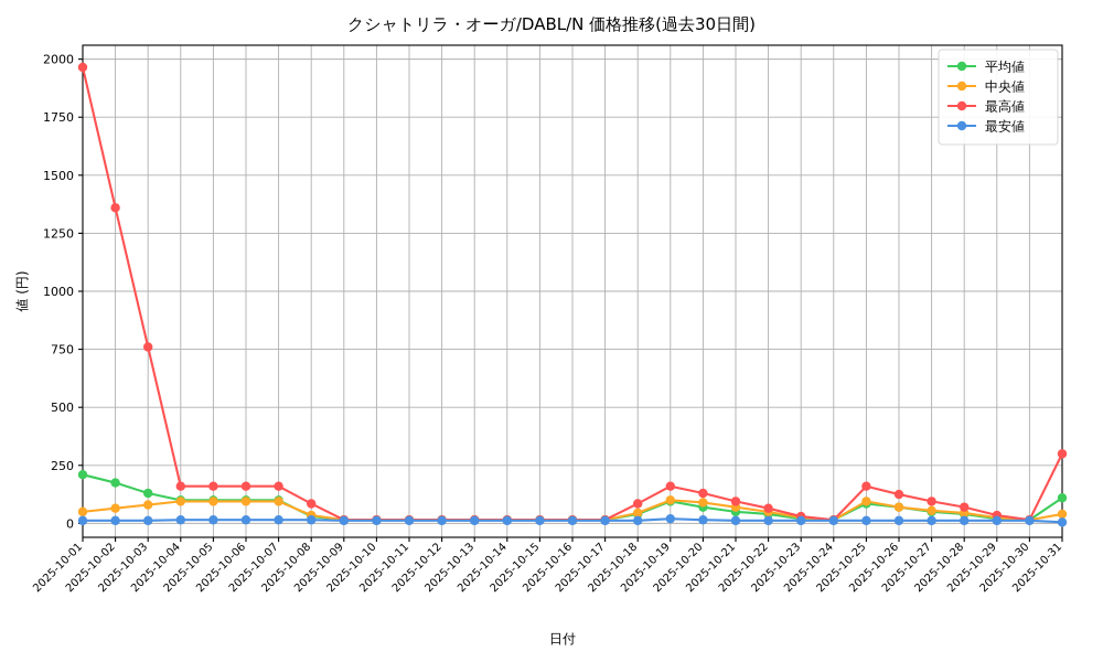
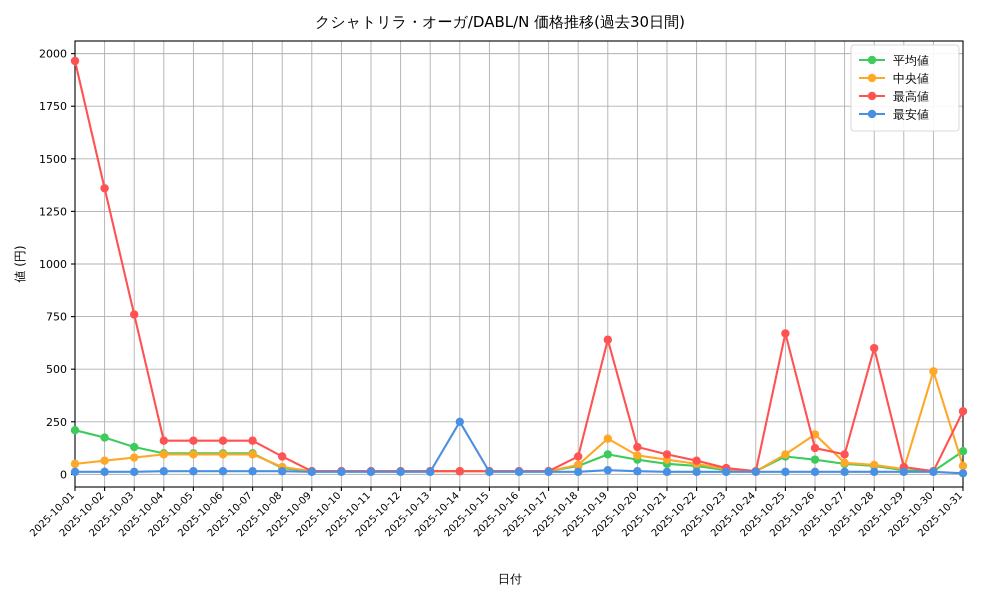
最安値/2025-10-14: 10 -> 250
中央値/2025-10-19: 100 -> 170
最高値/2025-10-19: 160 -> 640
最高値/2025-10-25: 160 -> 670
中央値/2025-10-26: 70 -> 190
最高値/2025-10-28: 70 -> 600
中央値/2025-10-30: 20 -> 490
